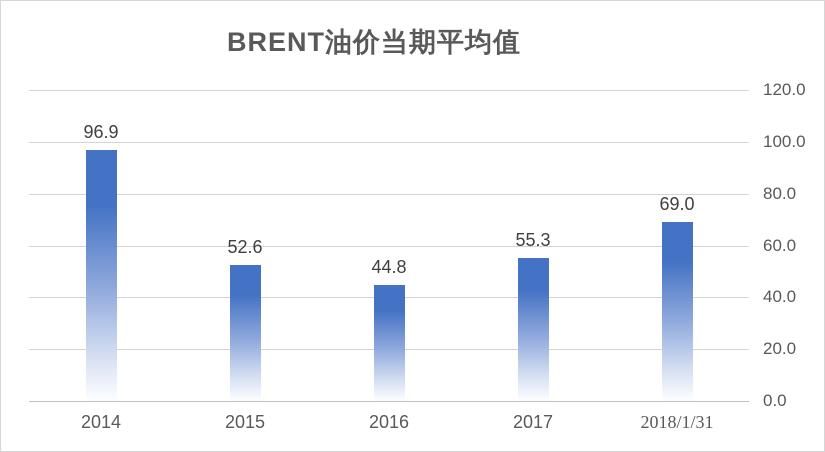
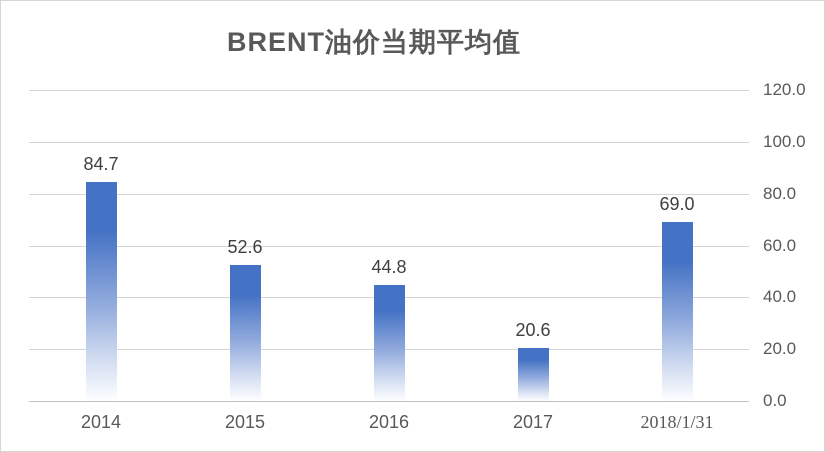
2014: 96.9 -> 84.7
2017: 55.3 -> 20.6
